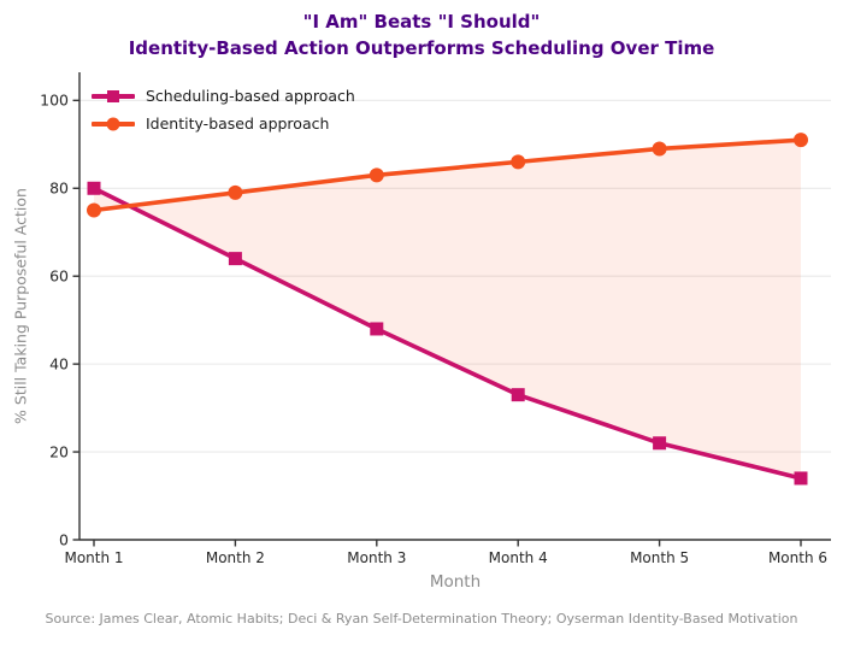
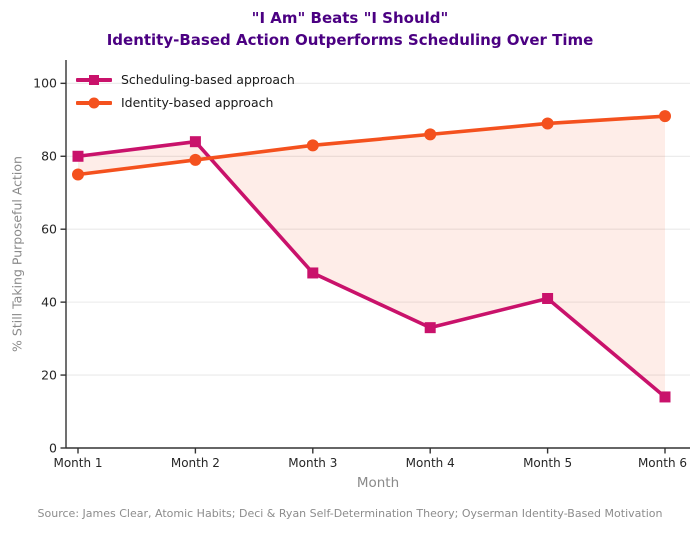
Scheduling-based approach/Month 2: 64 -> 84
Scheduling-based approach/Month 5: 22 -> 41
